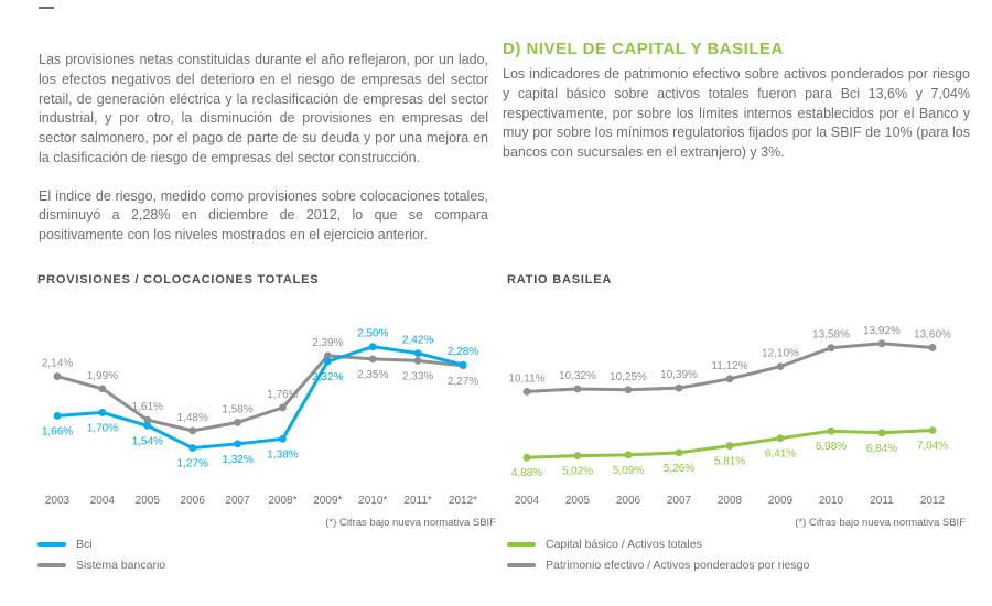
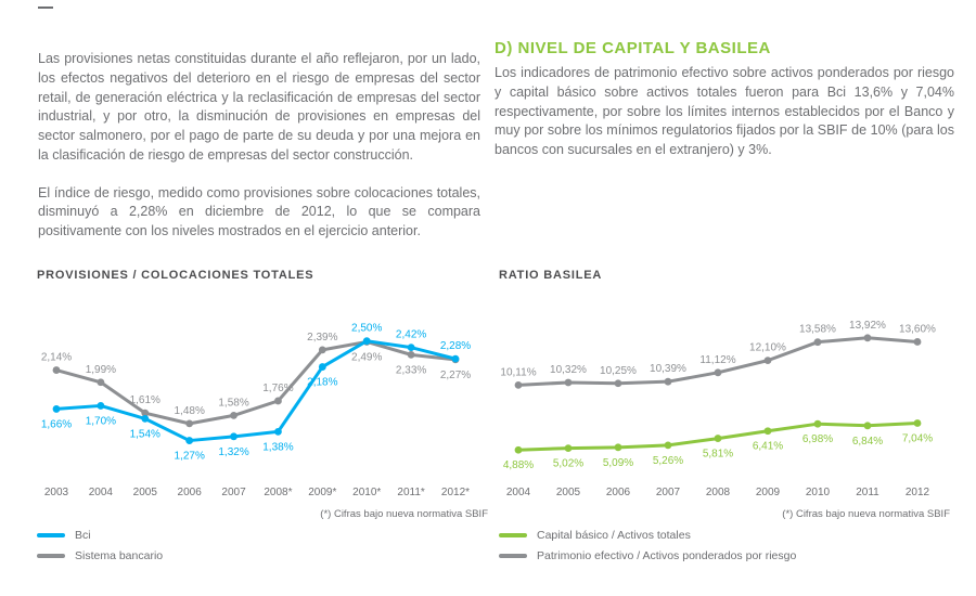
PROVISIONES / COLOCACIONES TOTALES/Bci/2009*: 2,32% -> 2,18%
PROVISIONES / COLOCACIONES TOTALES/Sistema bancario/2010*: 2,35% -> 2,49%
